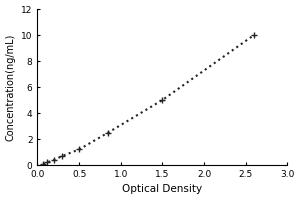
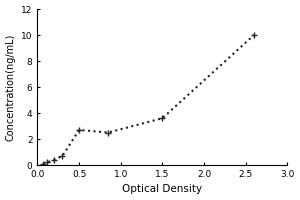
0.5: 1.2 -> 2.7
1.5: 5.0 -> 3.6
